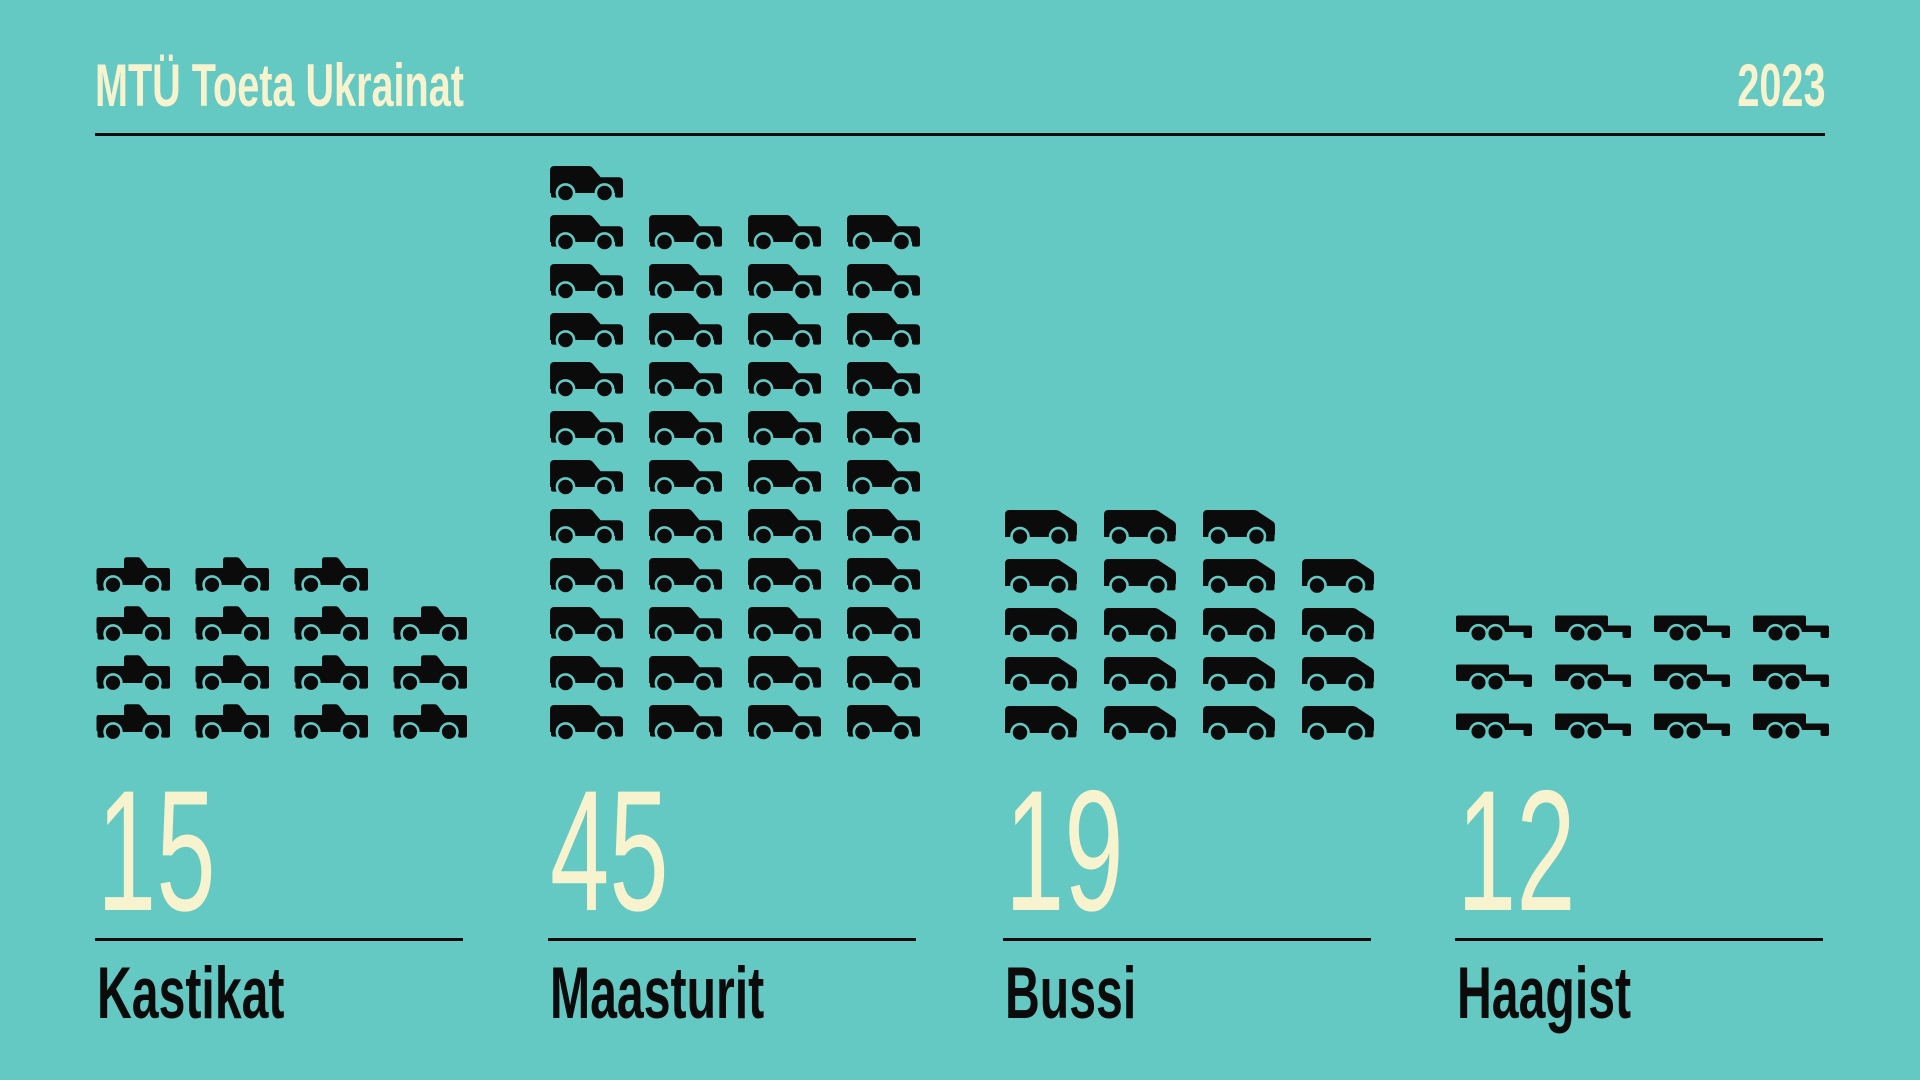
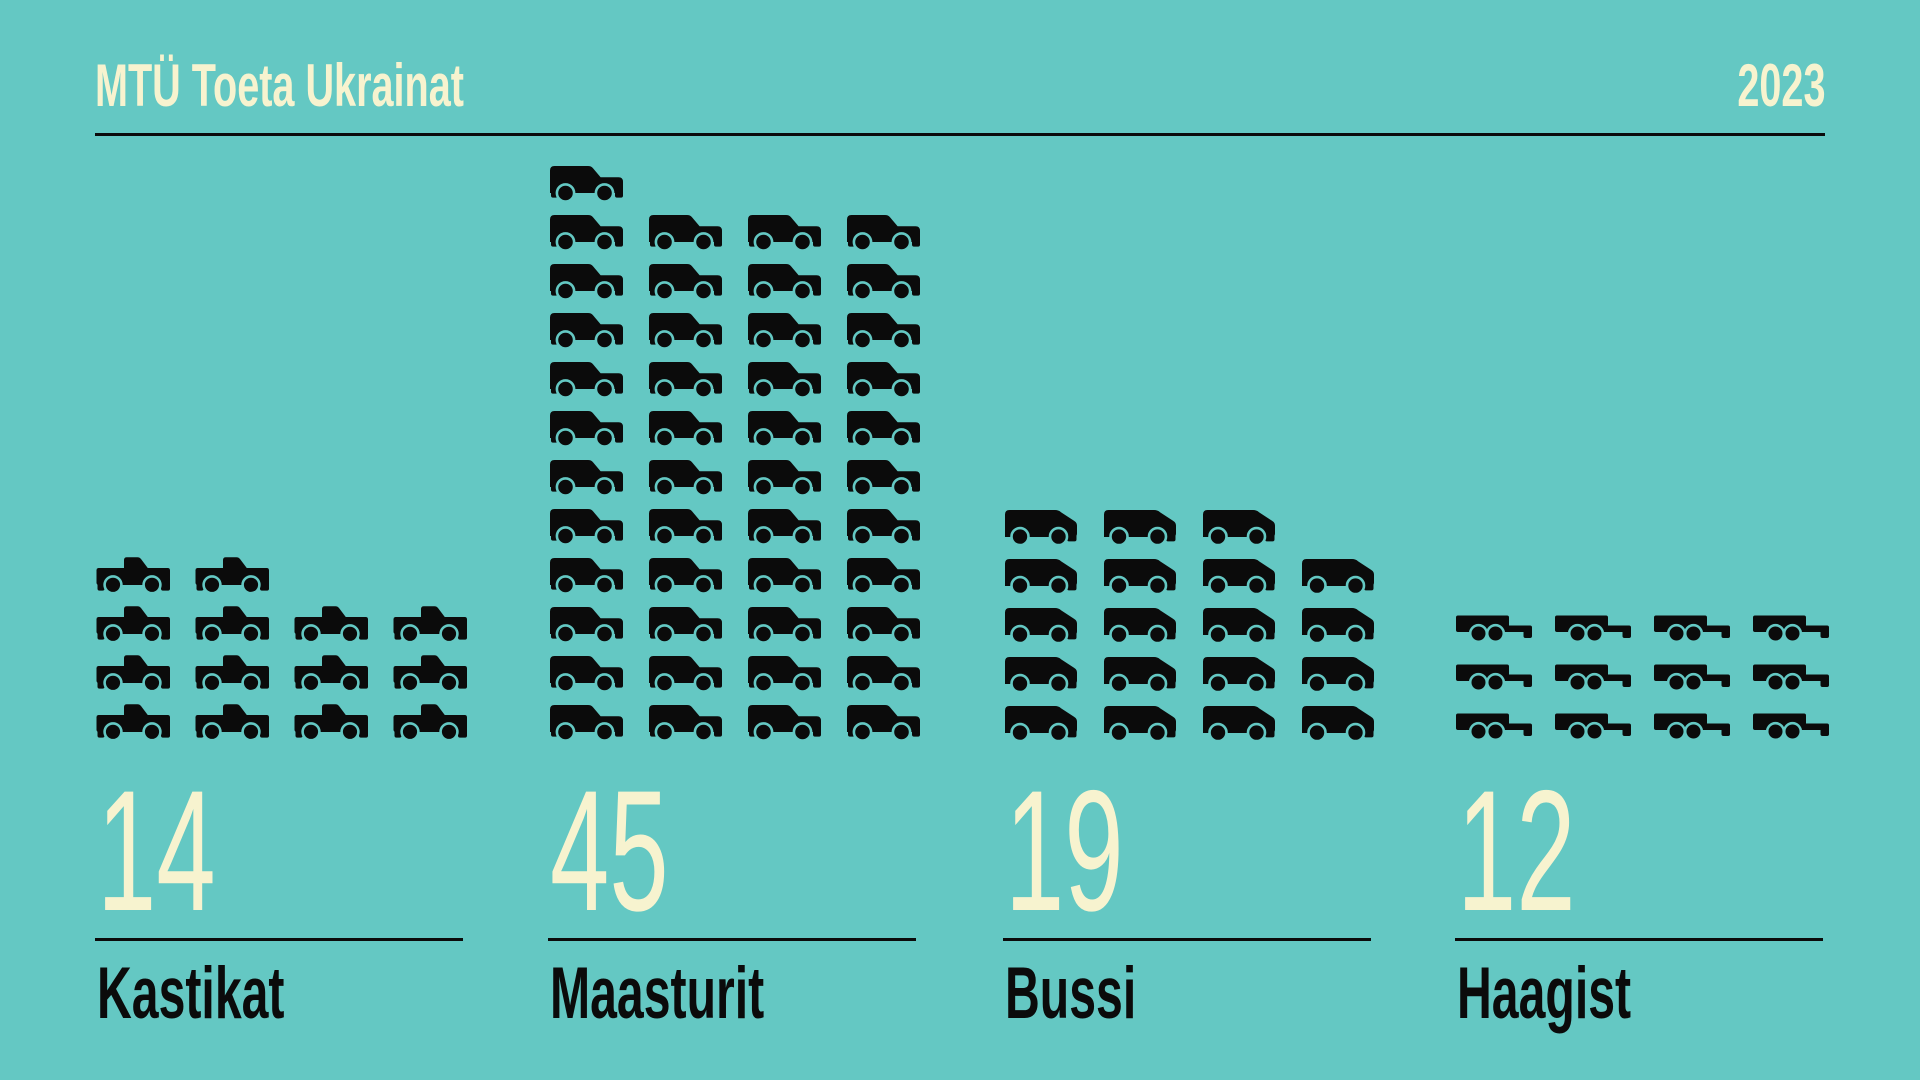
Kastikat: 15 -> 14
